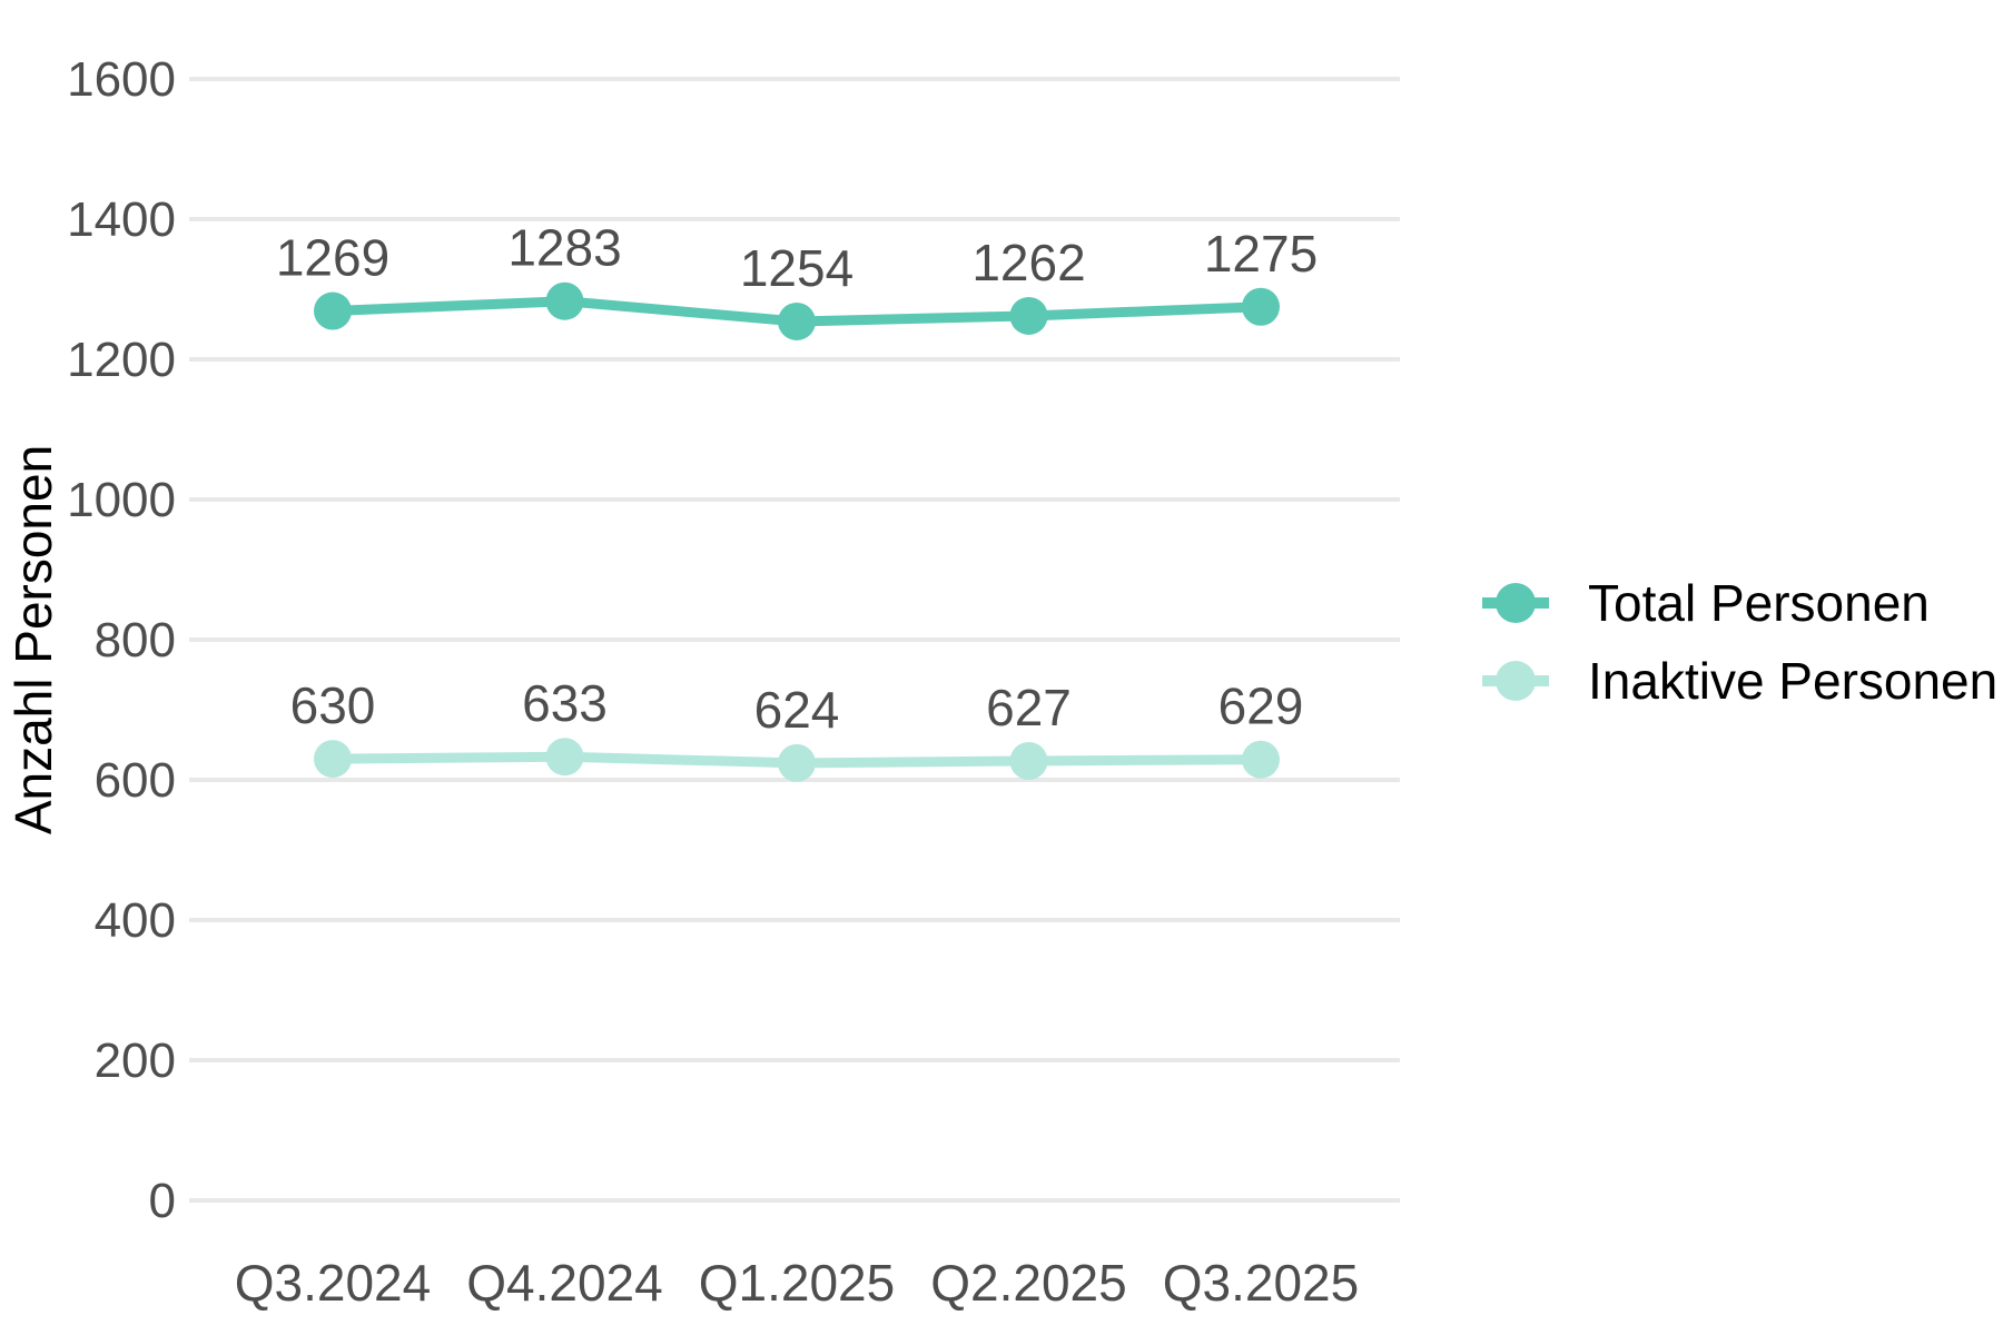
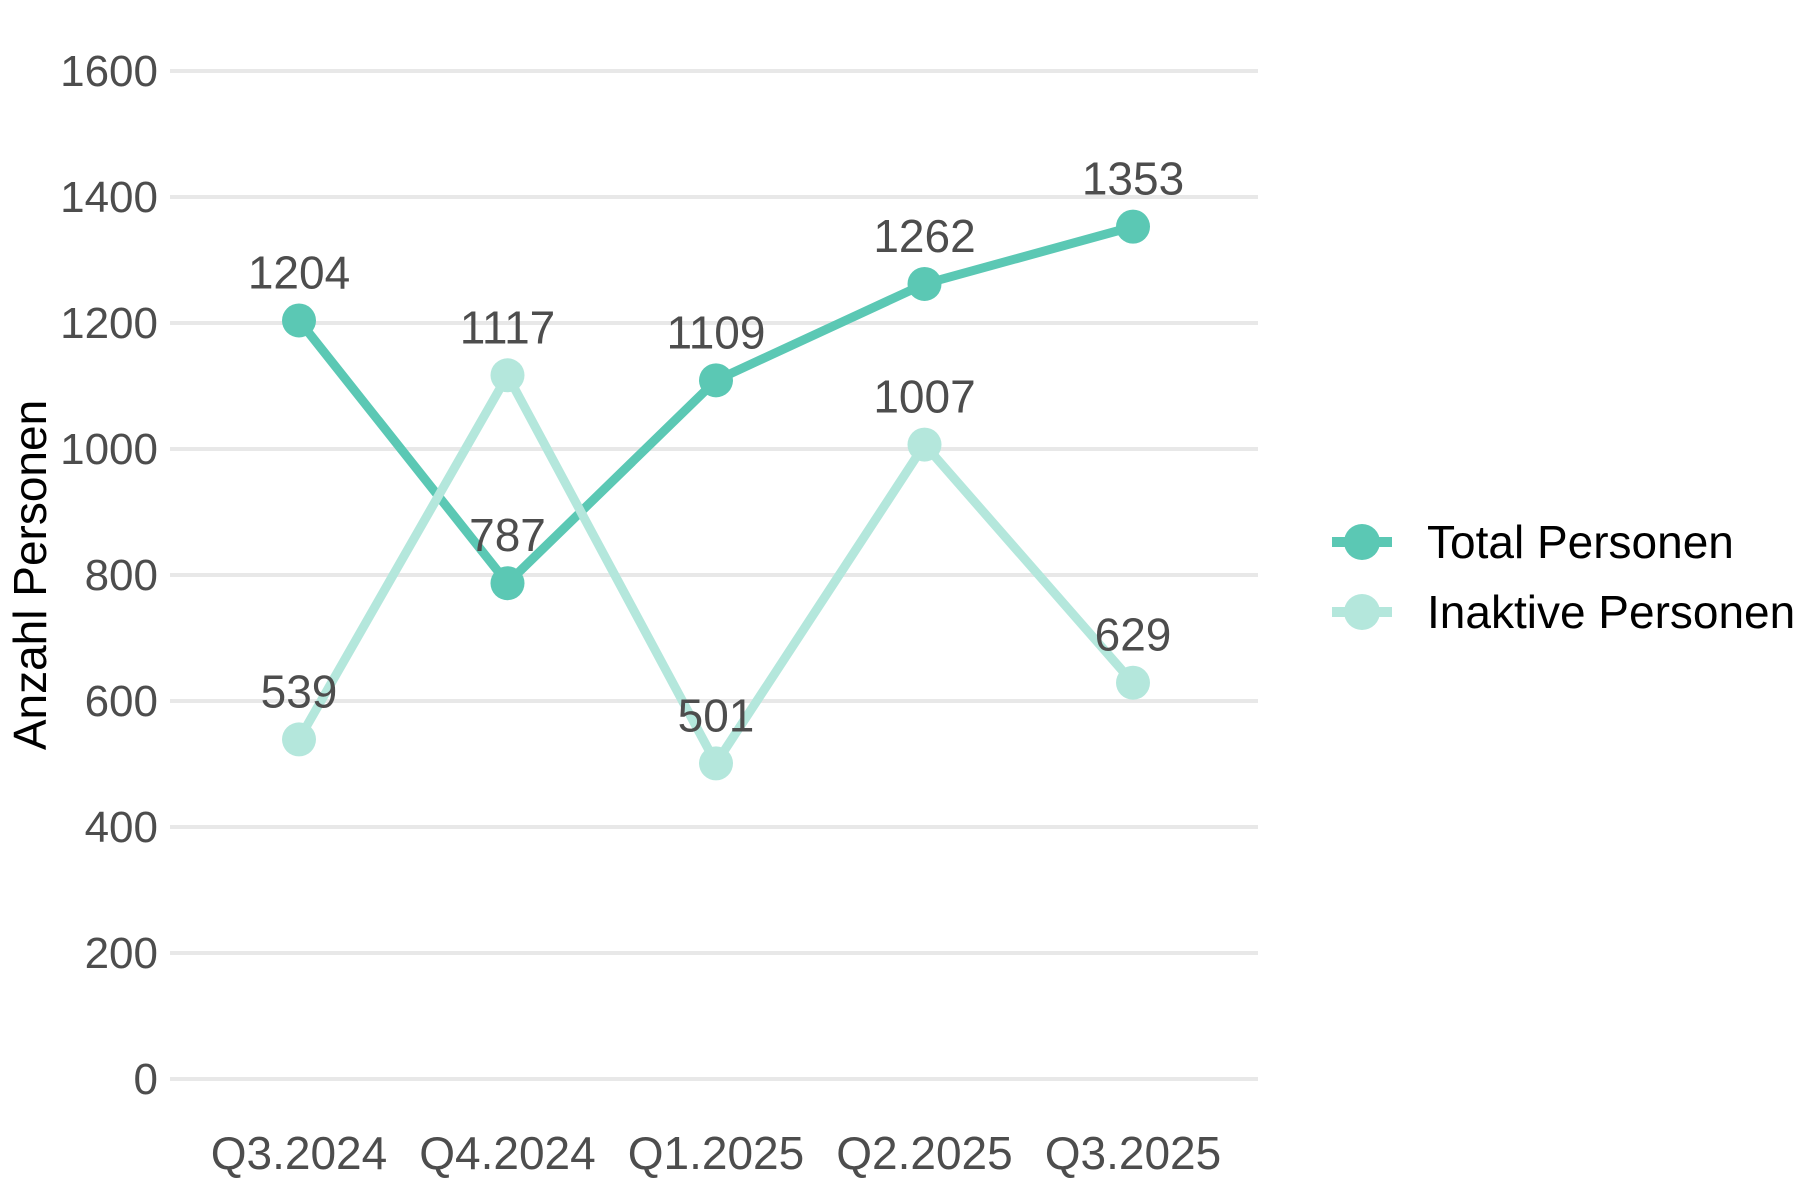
Total Personen/Q3.2024: 1269 -> 1204
Inaktive Personen/Q3.2024: 630 -> 539
Total Personen/Q4.2024: 1283 -> 787
Inaktive Personen/Q4.2024: 633 -> 1117
Total Personen/Q1.2025: 1254 -> 1109
Inaktive Personen/Q1.2025: 624 -> 501
Inaktive Personen/Q2.2025: 627 -> 1007
Total Personen/Q3.2025: 1275 -> 1353
